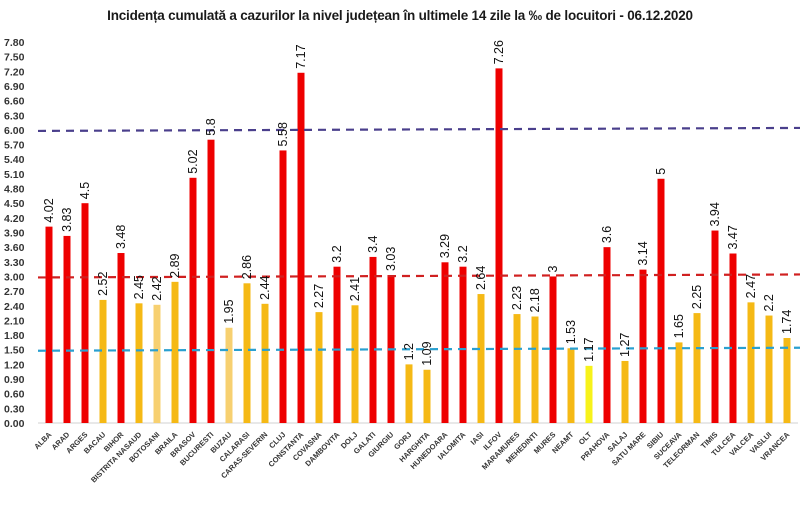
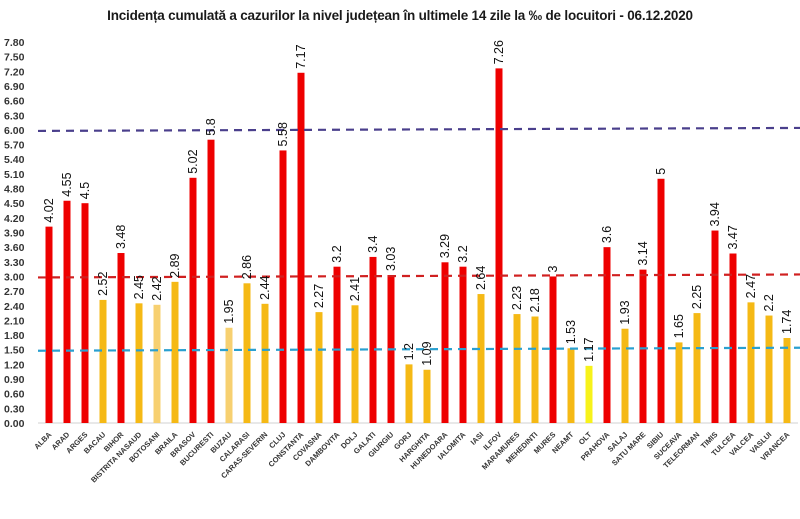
ARAD: 3.83 -> 4.55
SALAJ: 1.27 -> 1.93
